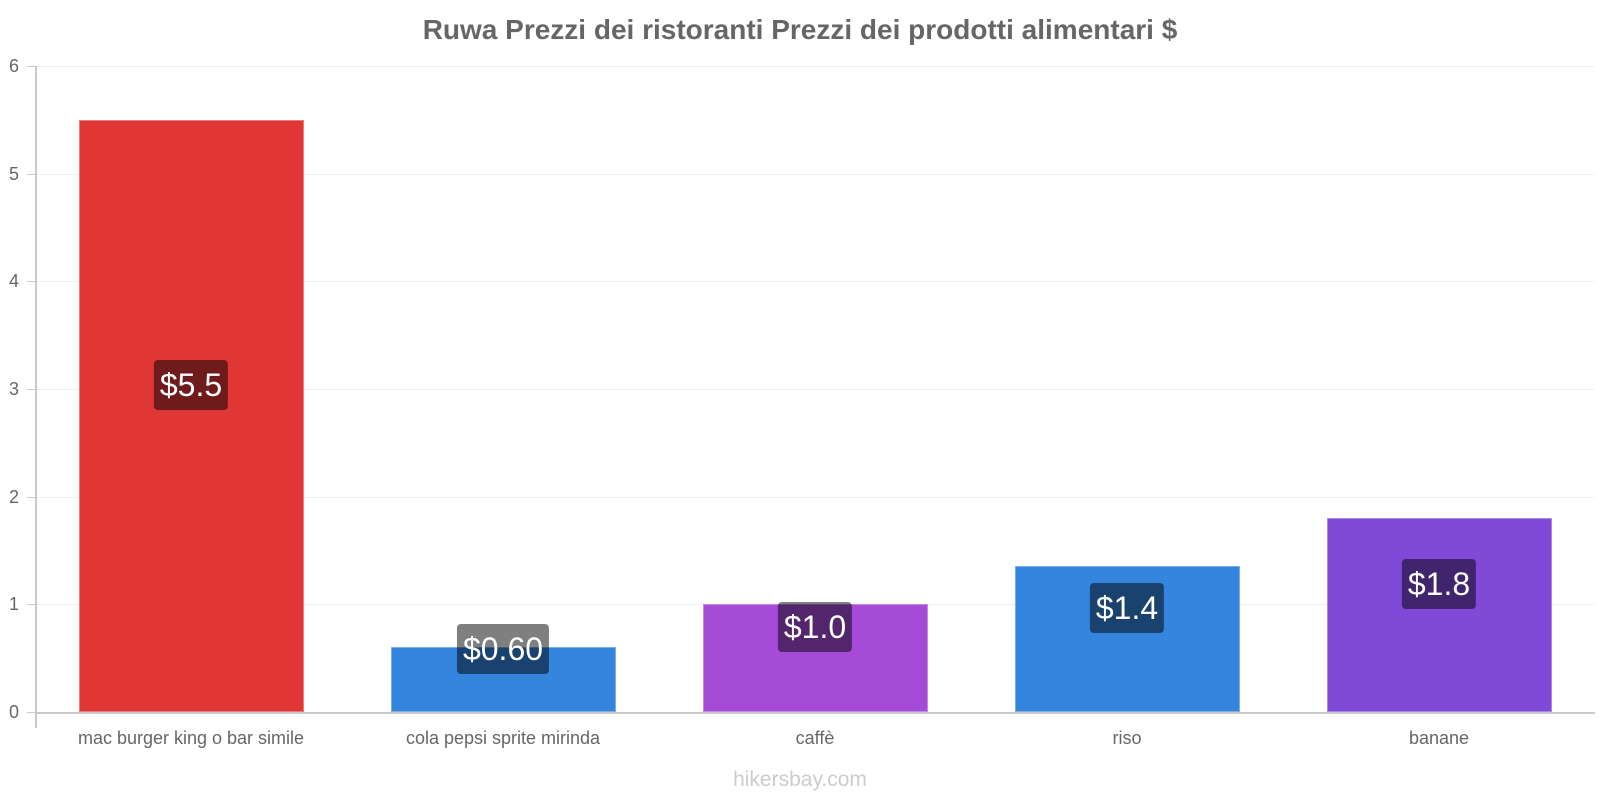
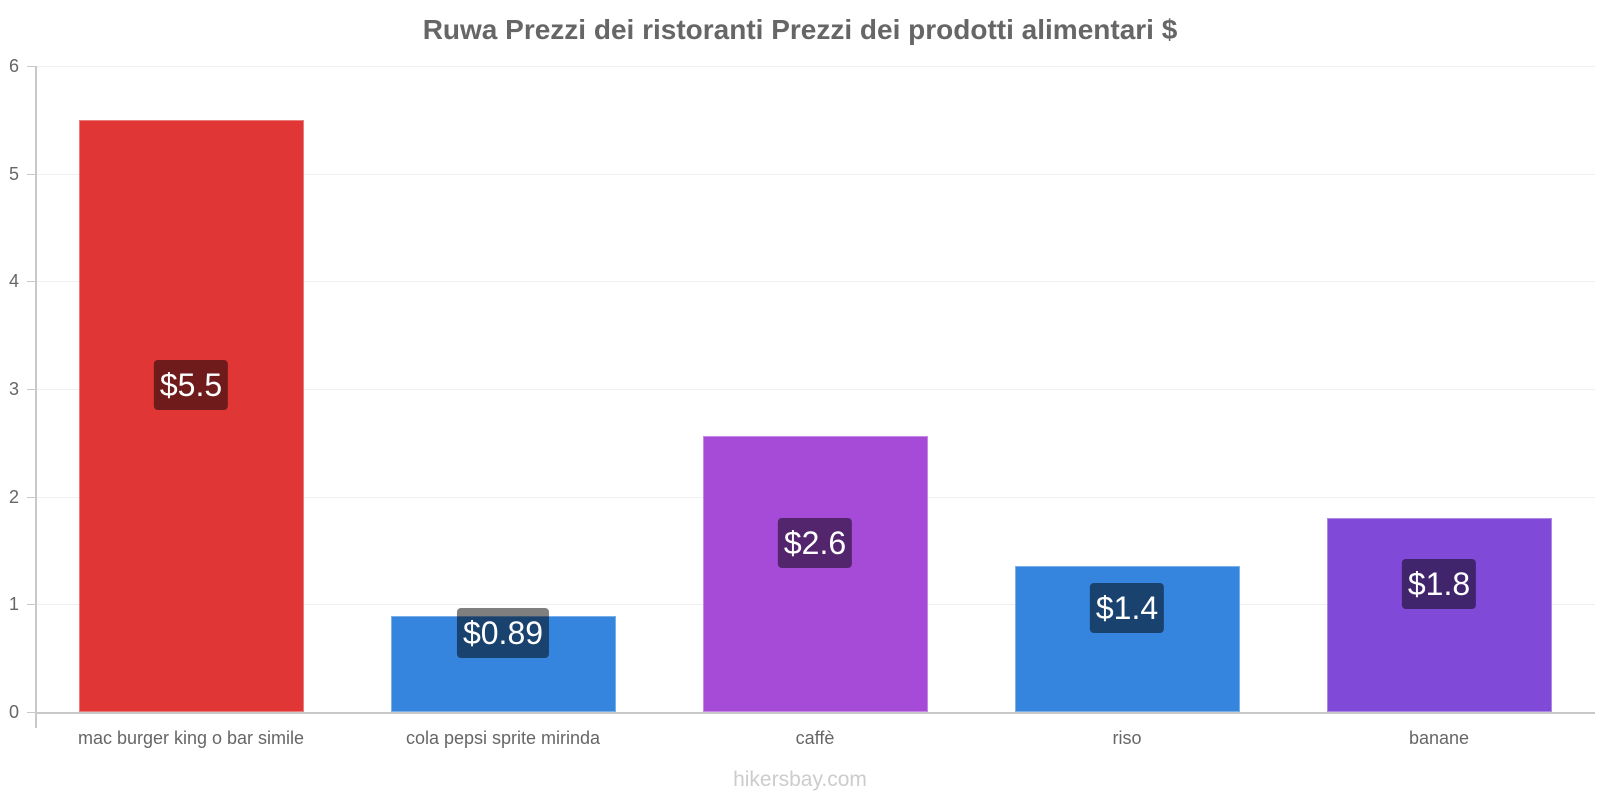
cola pepsi sprite mirinda: $0.60 -> $0.89
caffè: $1.0 -> $2.6
